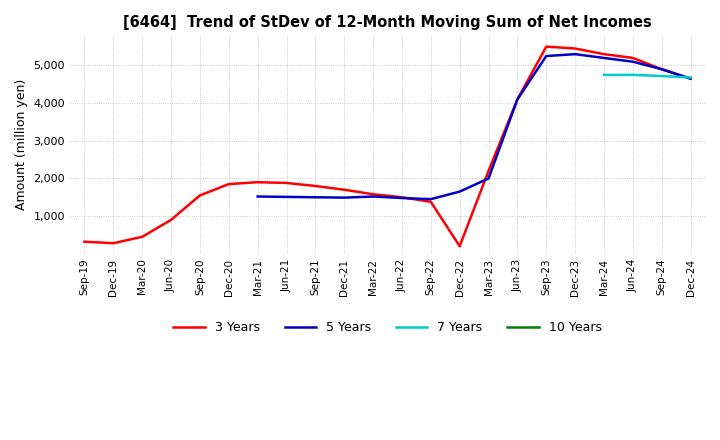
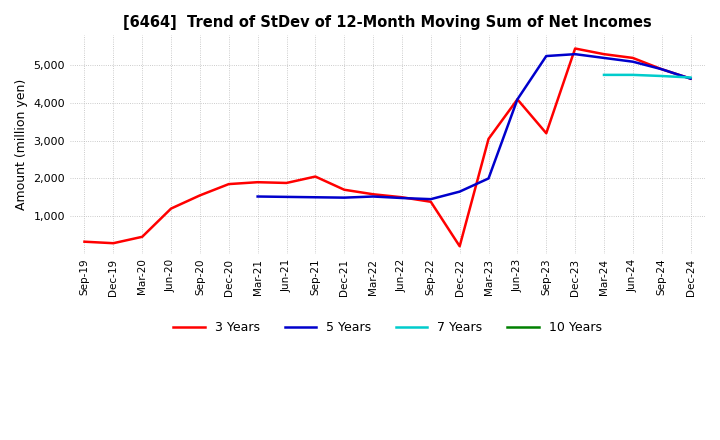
3 Years/Jun-20: 900 -> 1,200
3 Years/Sep-21: 1,800 -> 2,050
3 Years/Mar-23: 2,200 -> 3,050
3 Years/Sep-23: 5,500 -> 3,200
